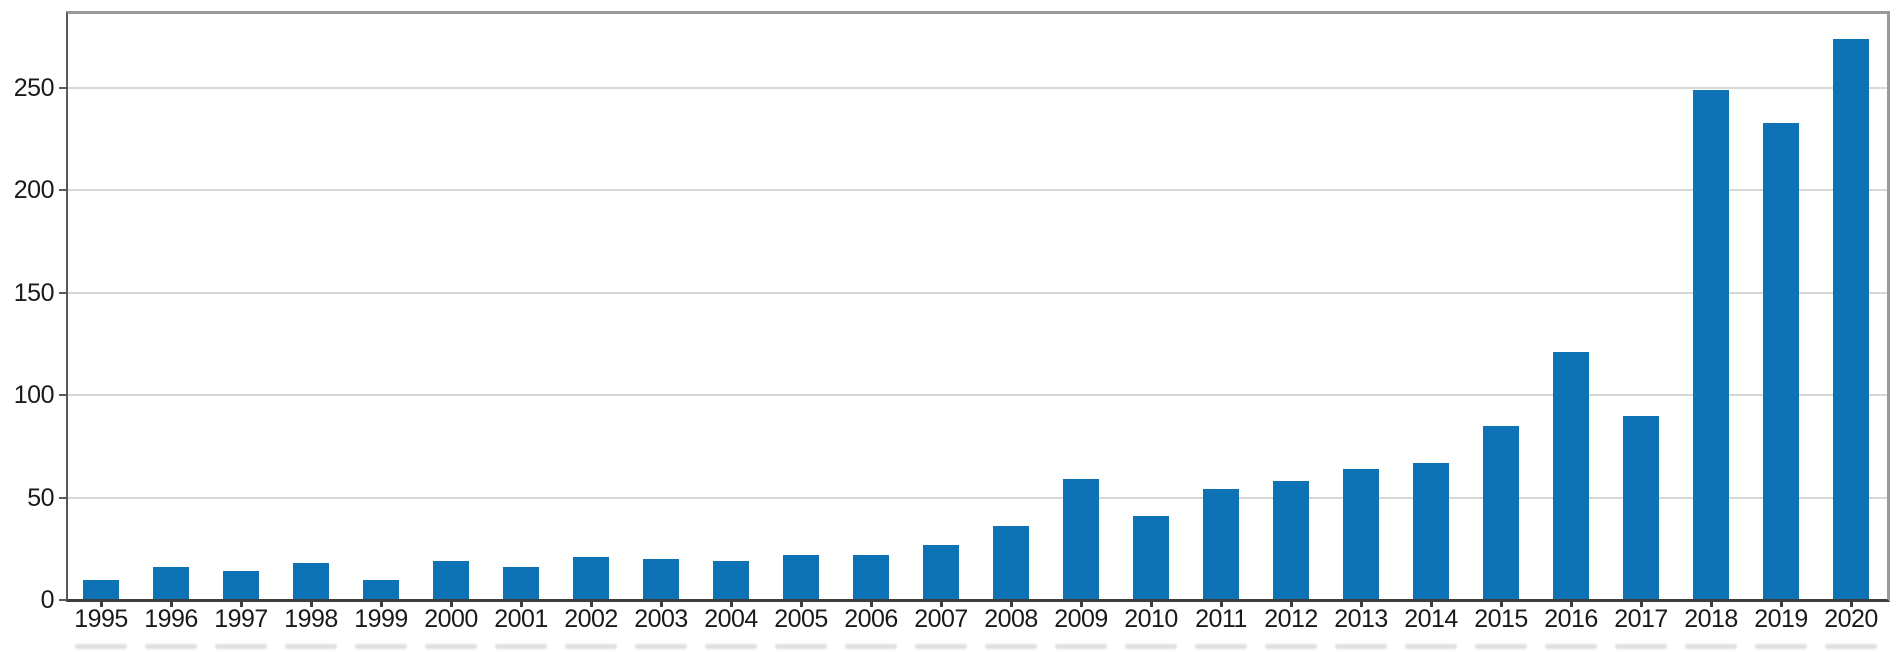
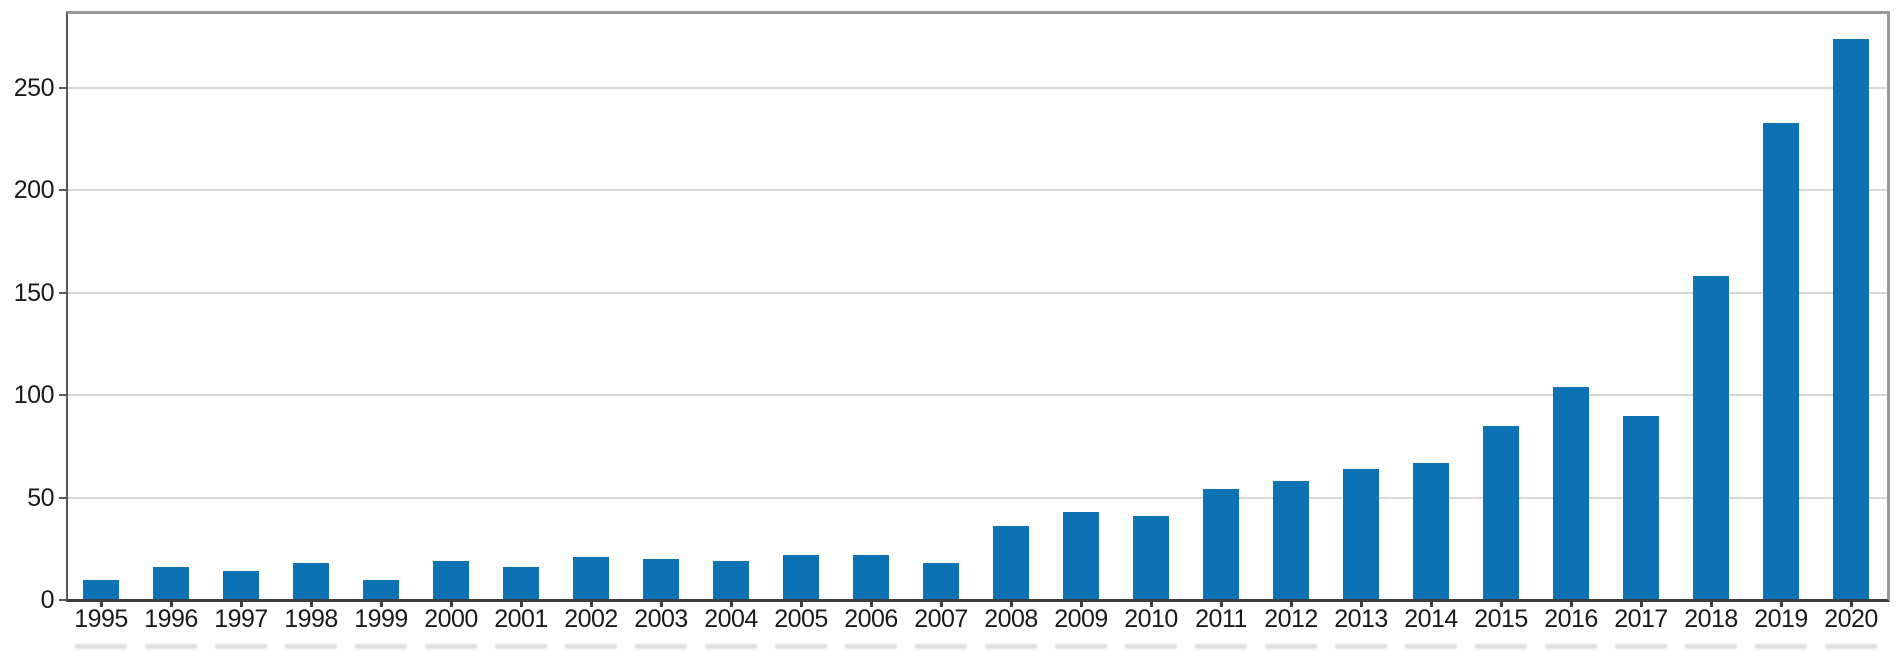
2007: 27 -> 18
2009: 59 -> 43
2016: 121 -> 104
2018: 249 -> 158
